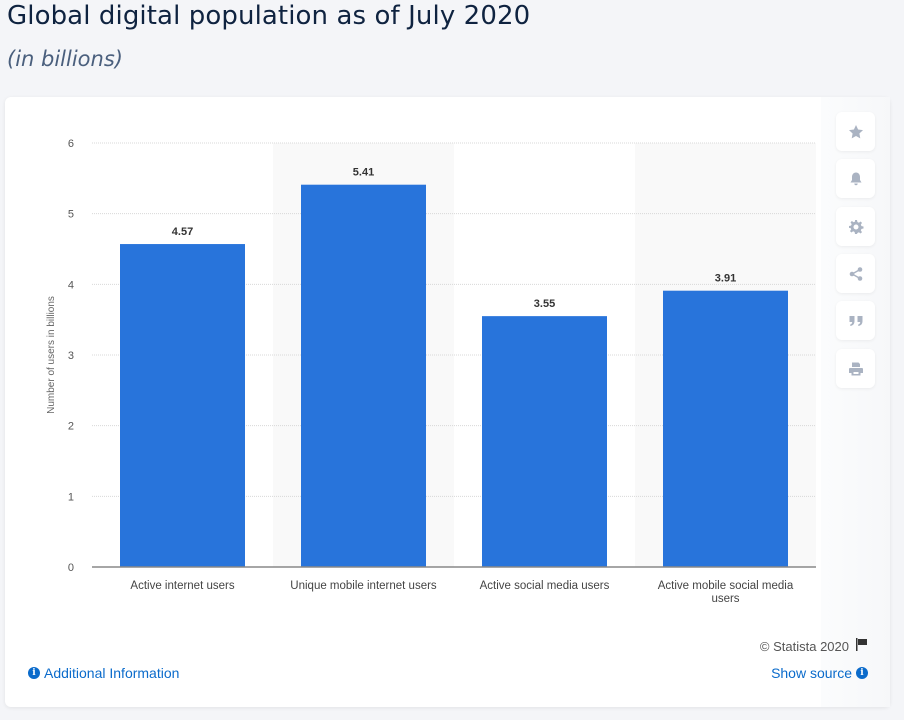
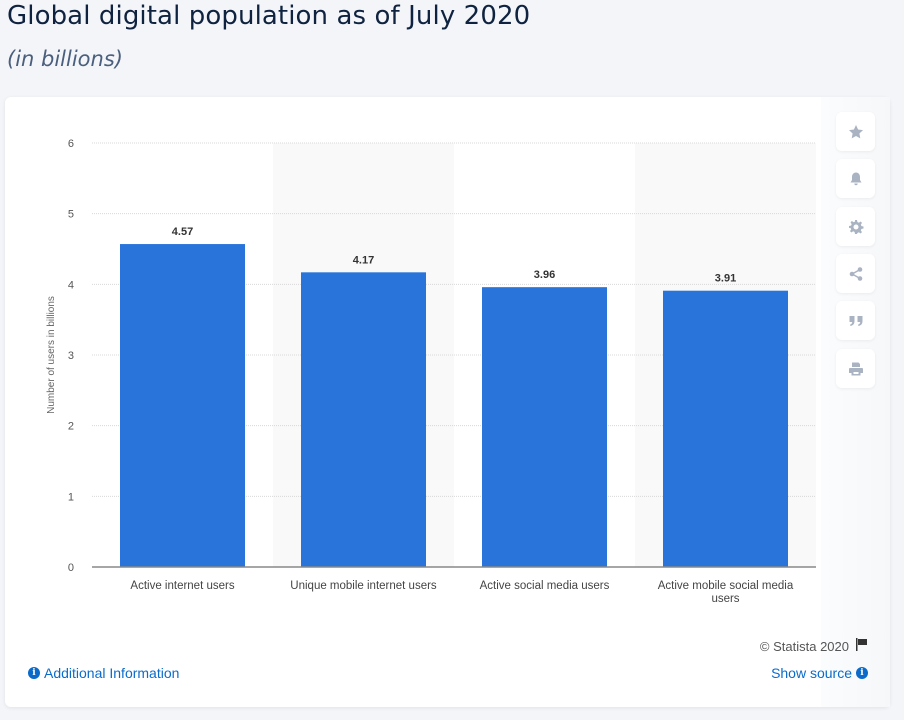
Unique mobile internet users: 5.41 -> 4.17
Active social media users: 3.55 -> 3.96
